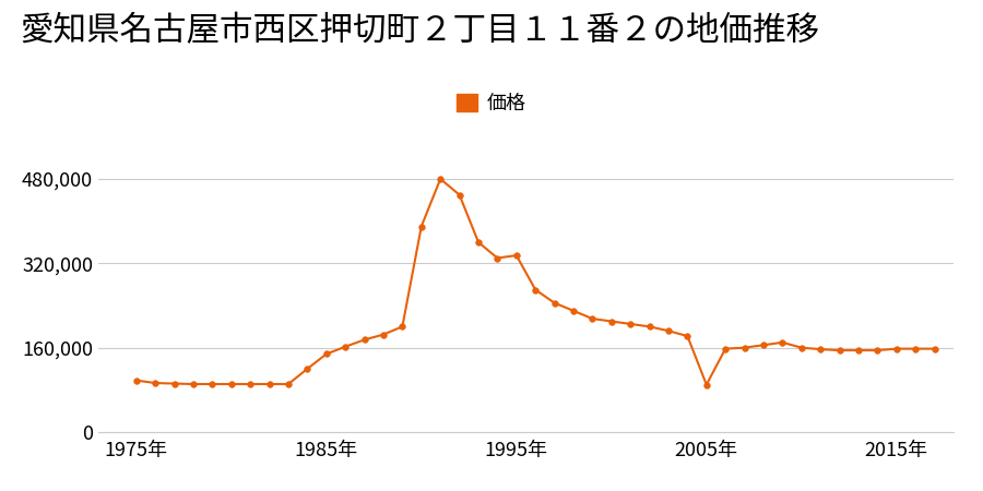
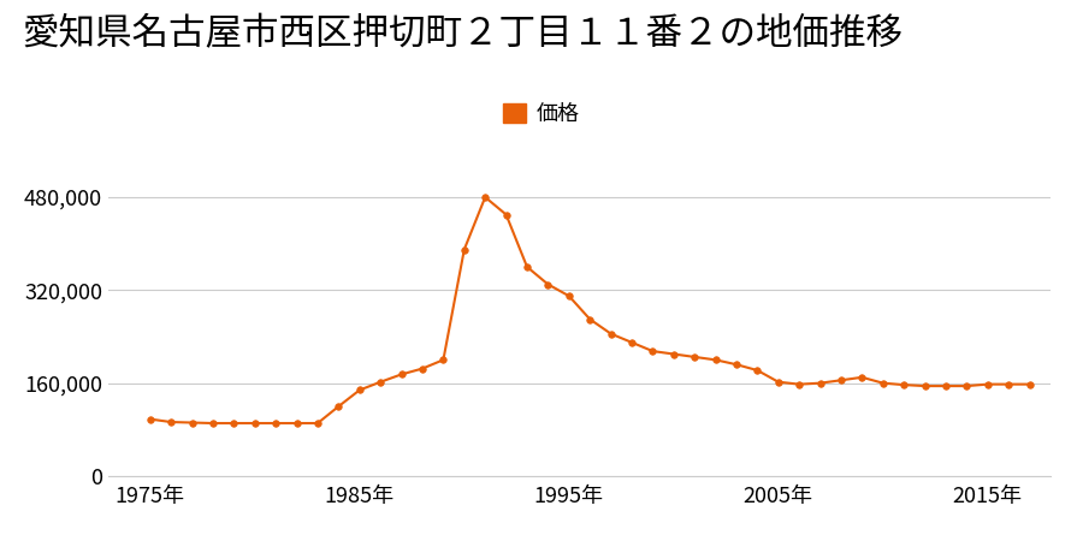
1995年: 335,000 -> 310,000
2005年: 90,000 -> 162,000
